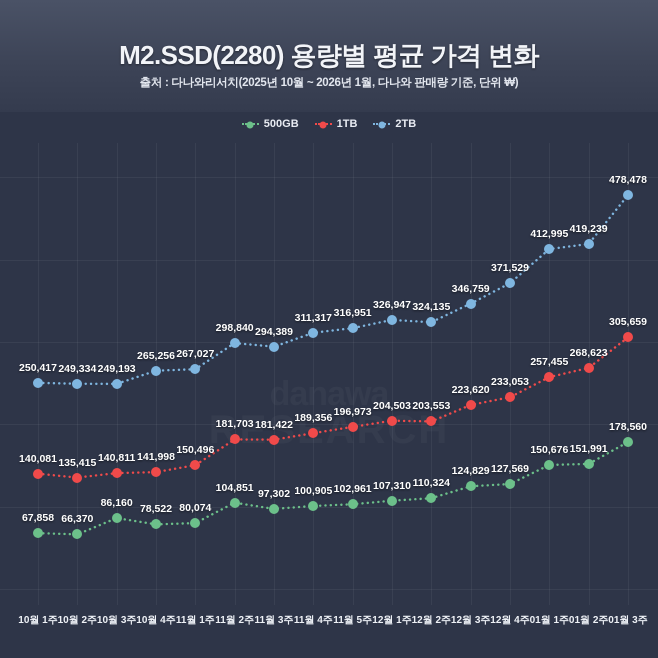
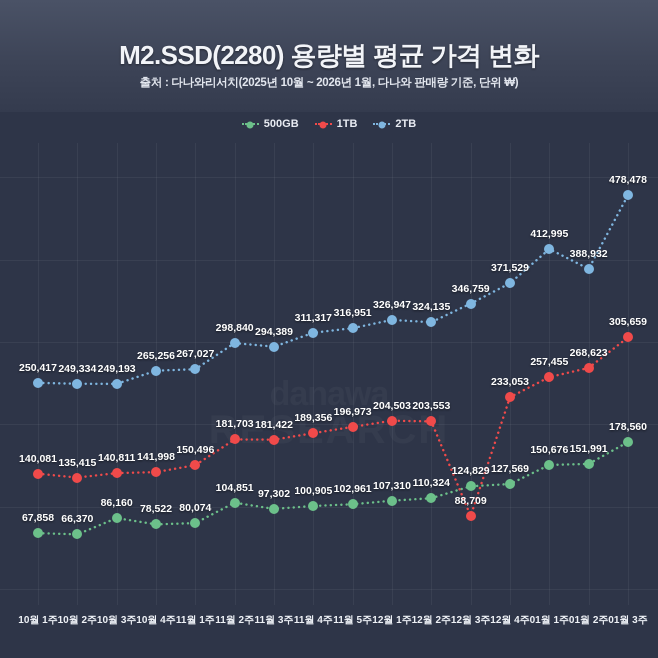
1TB/12월 3주: 223,620 -> 88,709
2TB/01월 2주: 419,239 -> 388,932
